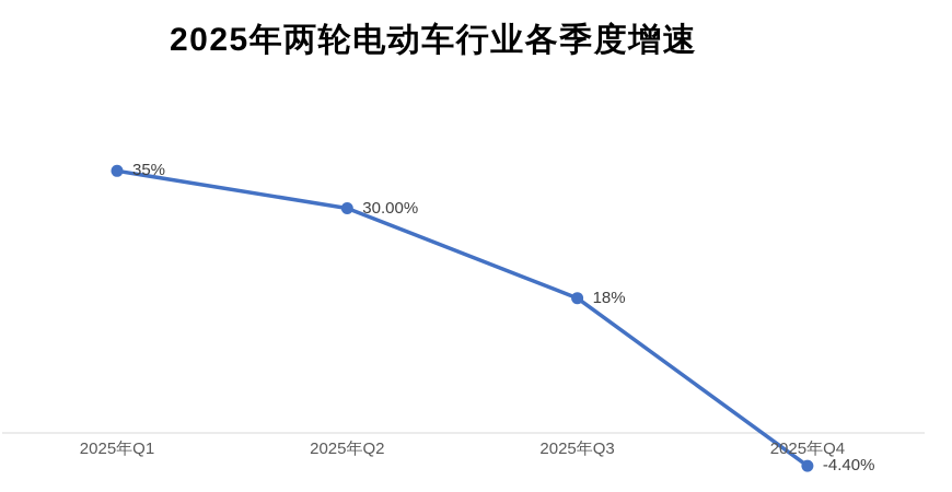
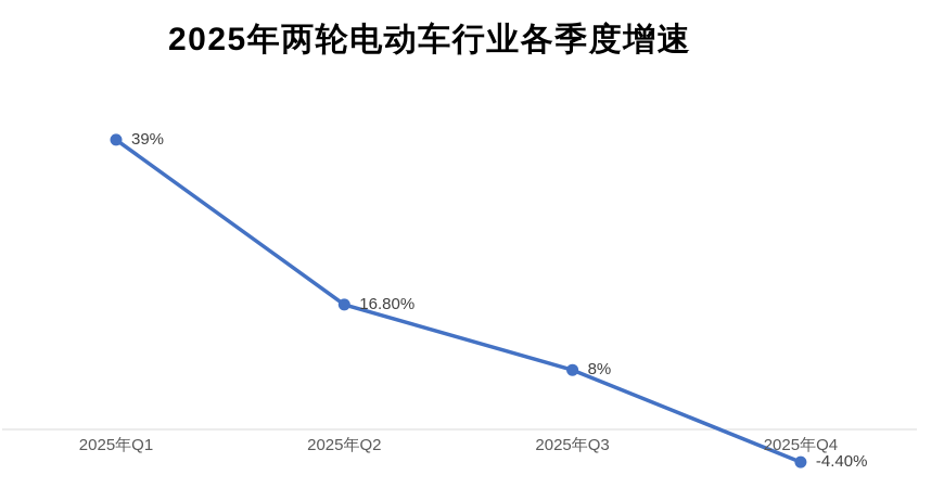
2025年Q1: 35% -> 39%
2025年Q2: 30.00% -> 16.80%
2025年Q3: 18% -> 8%
